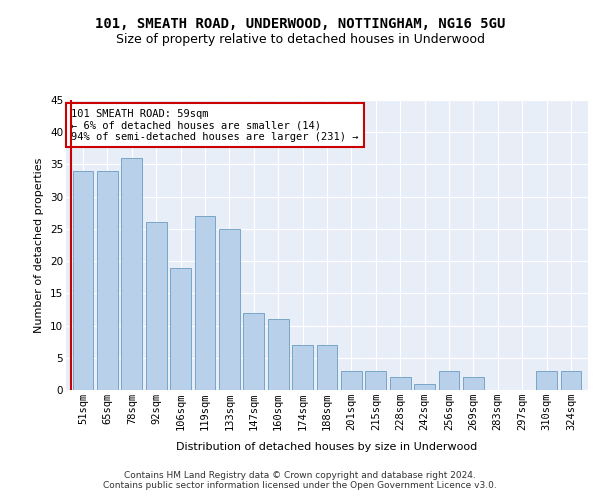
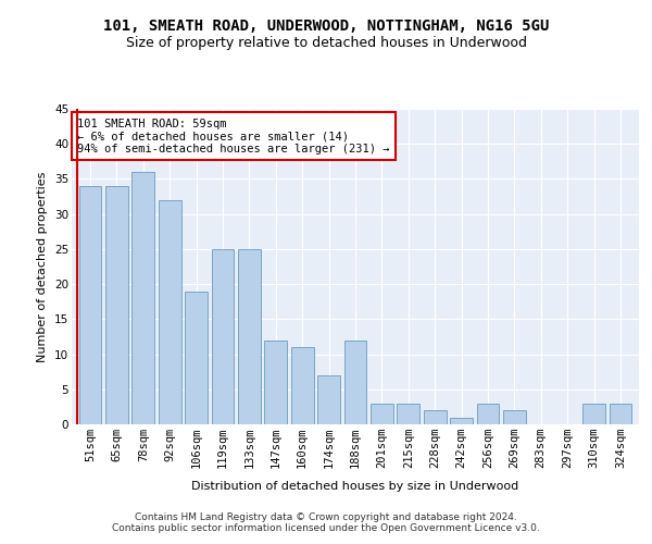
92sqm: 26 -> 32
119sqm: 27 -> 25
188sqm: 7 -> 12
